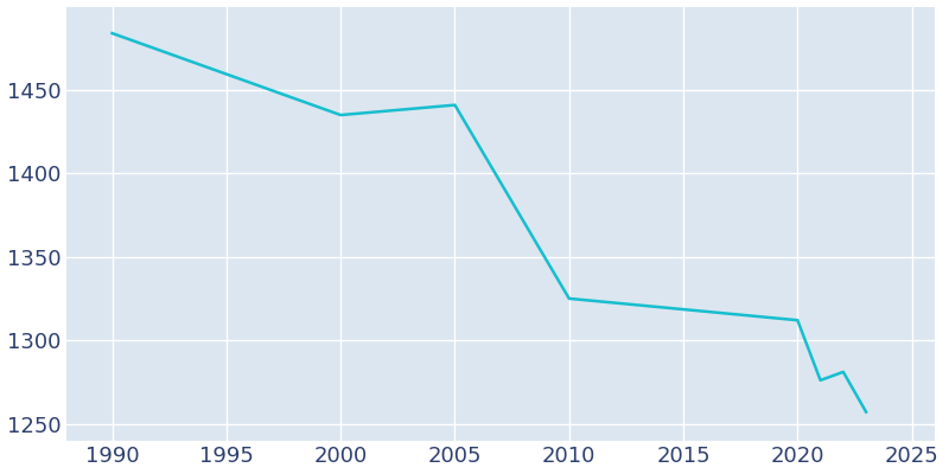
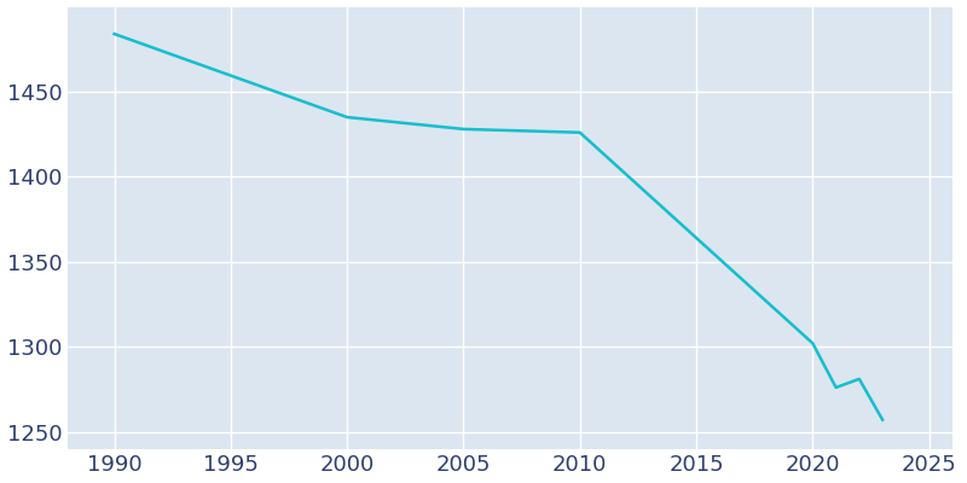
2005: 1441 -> 1428
2010: 1325 -> 1426
2020: 1312 -> 1302
